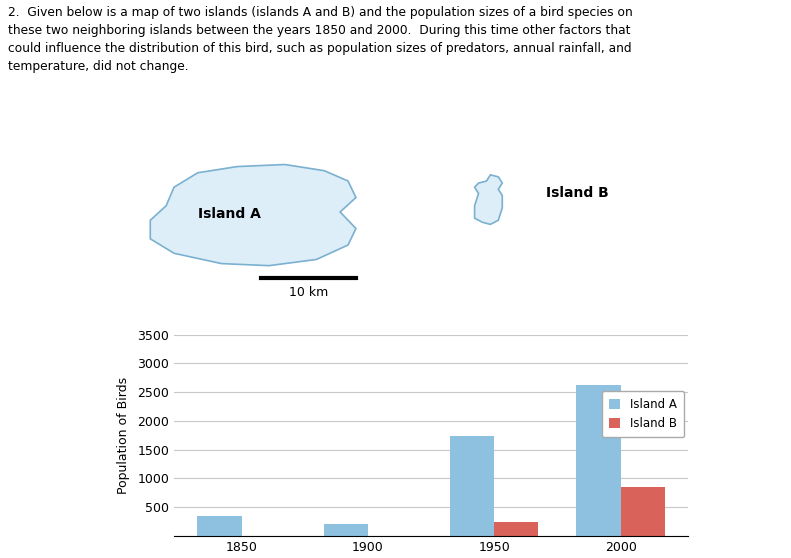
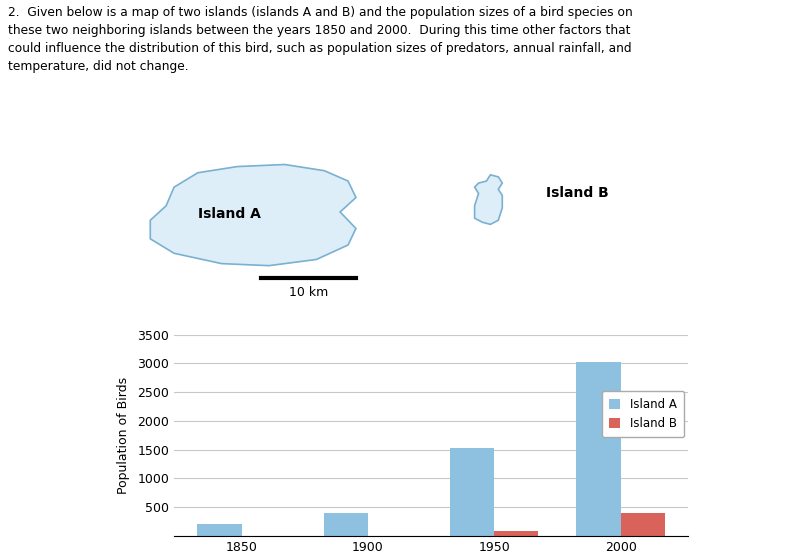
Island A/1850: 340 -> 200
Island A/1900: 200 -> 400
Island A/1950: 1740 -> 1520
Island B/1950: 240 -> 80
Island A/2000: 2620 -> 3020
Island B/2000: 840 -> 400
